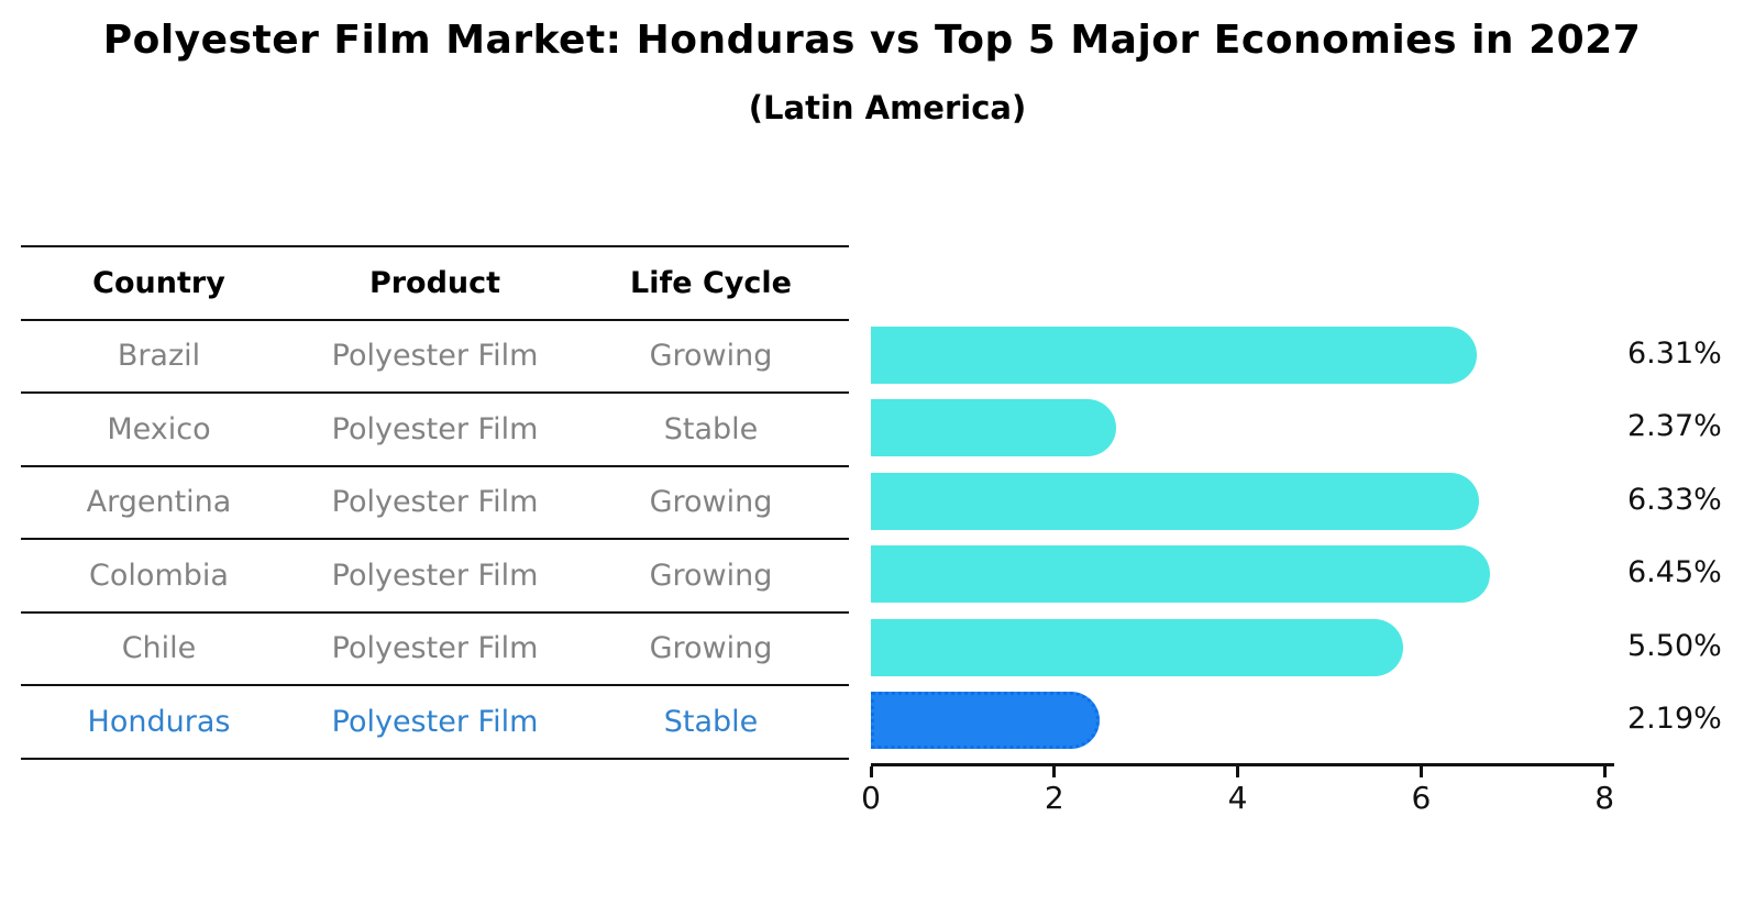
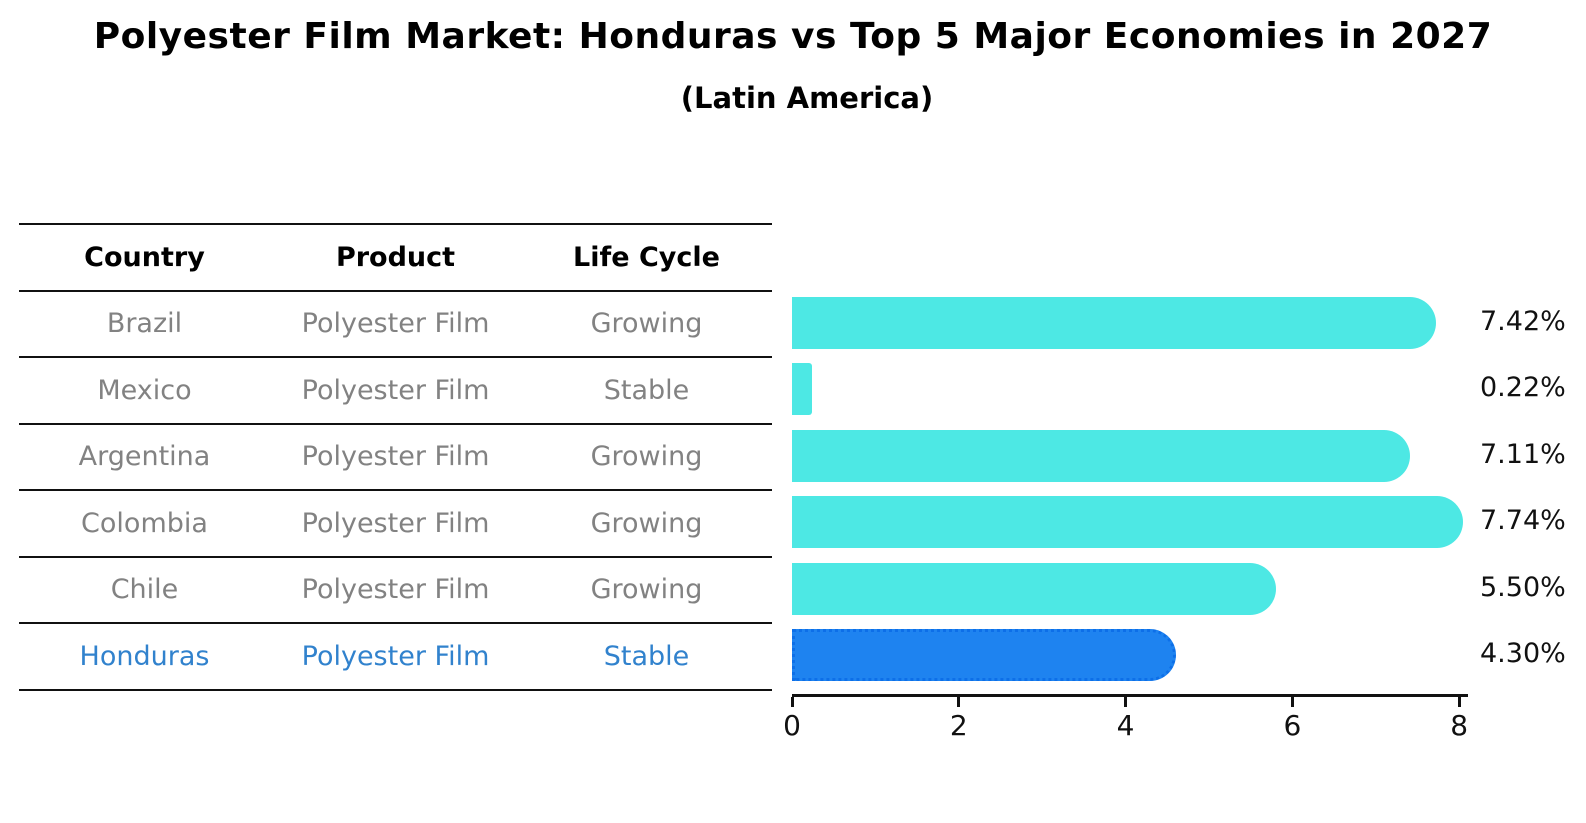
Brazil: 6.31% -> 7.42%
Mexico: 2.37% -> 0.22%
Argentina: 6.33% -> 7.11%
Colombia: 6.45% -> 7.74%
Honduras: 2.19% -> 4.30%
